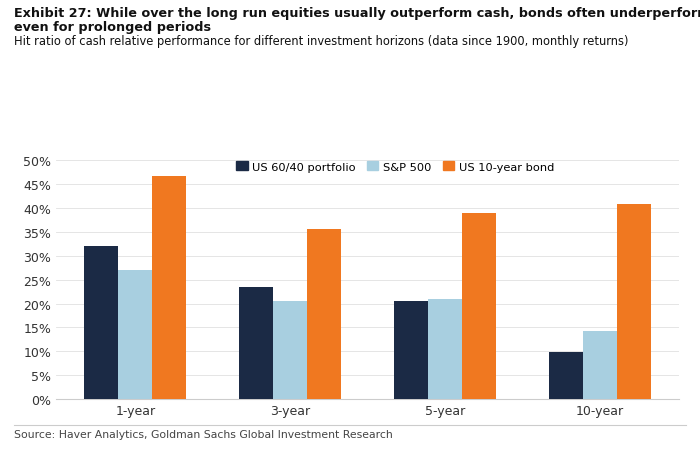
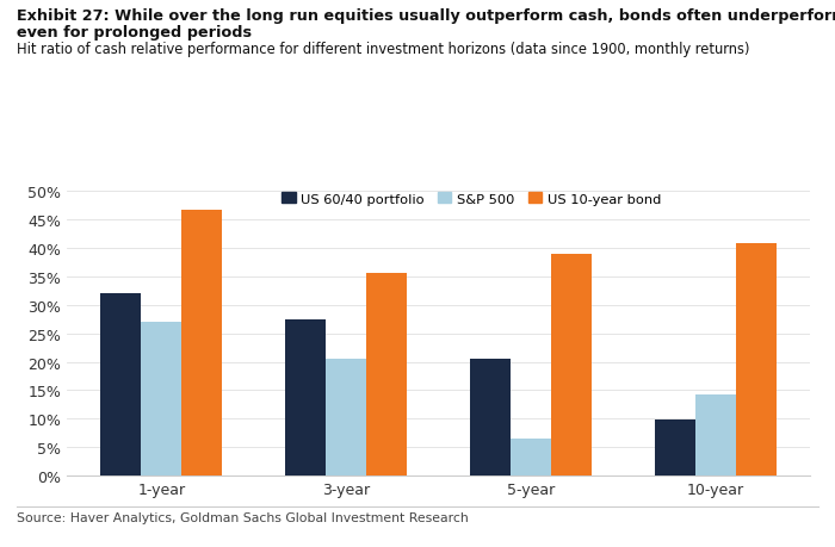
US 60/40 portfolio/3-year: 23.5% -> 27.5%
S&P 500/5-year: 21.0% -> 6.5%
